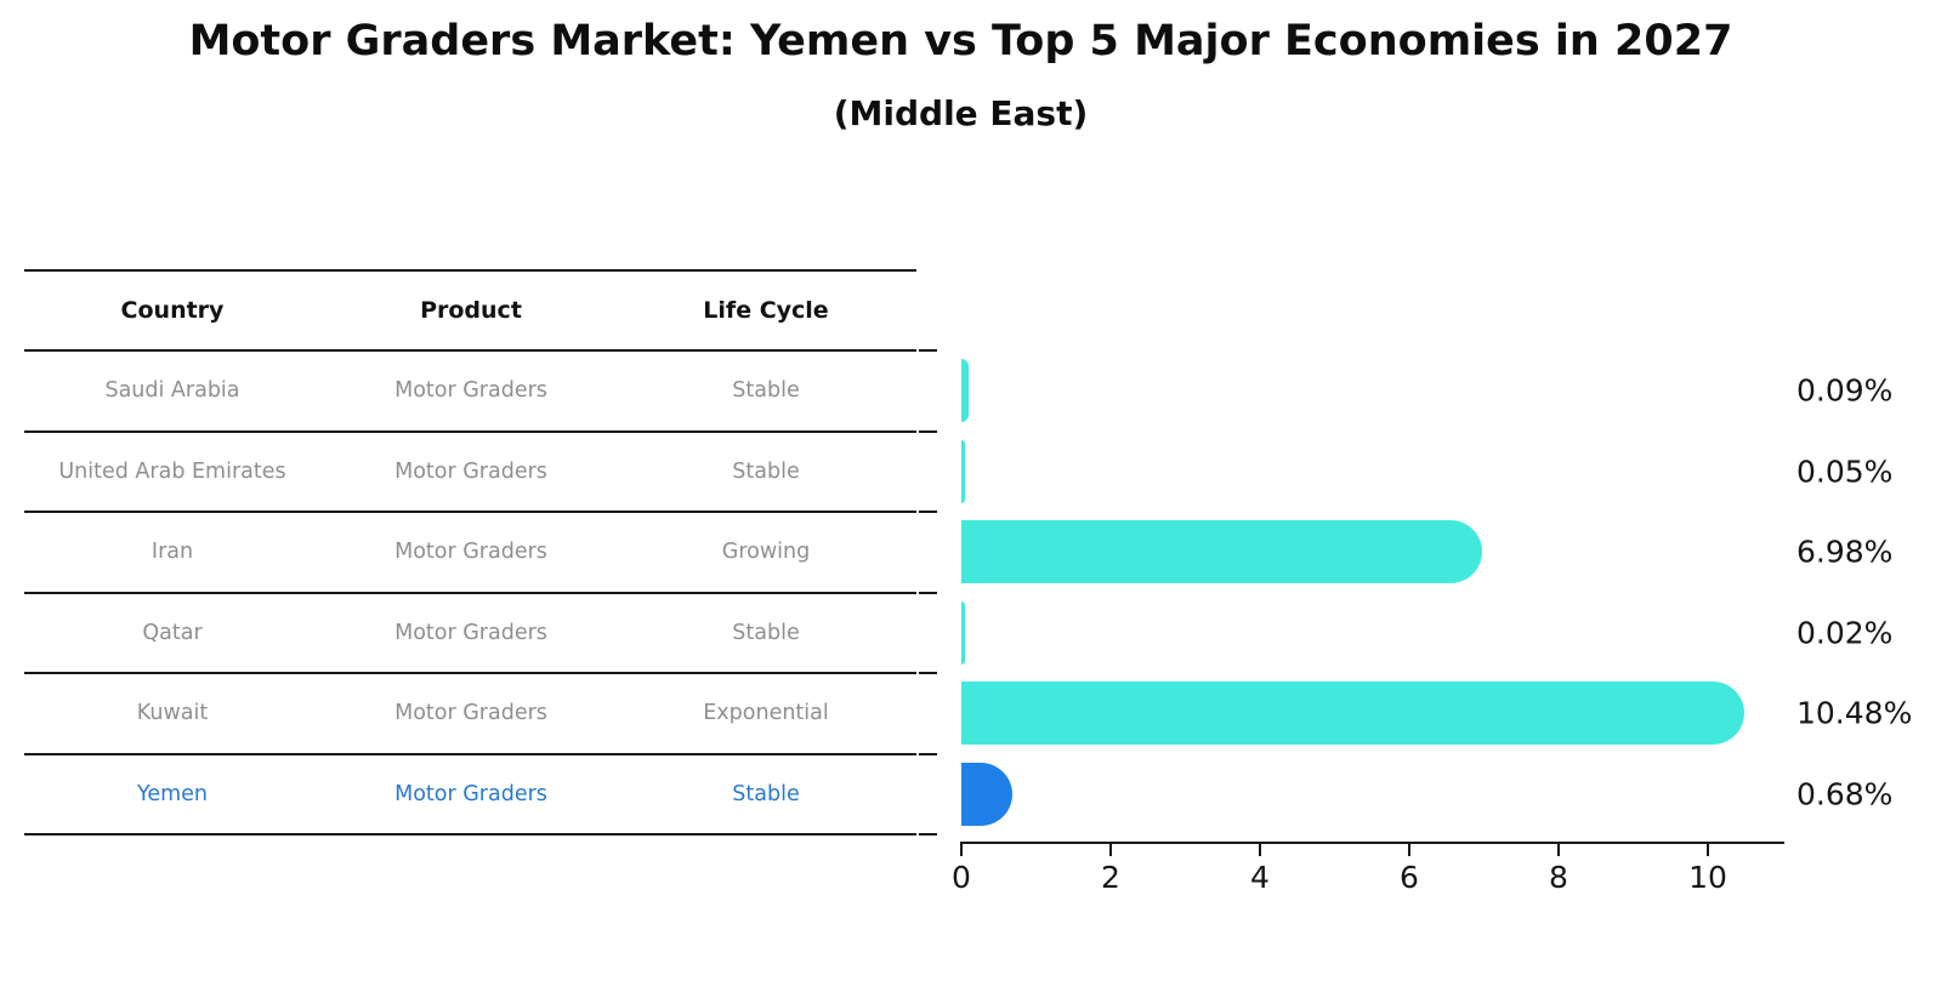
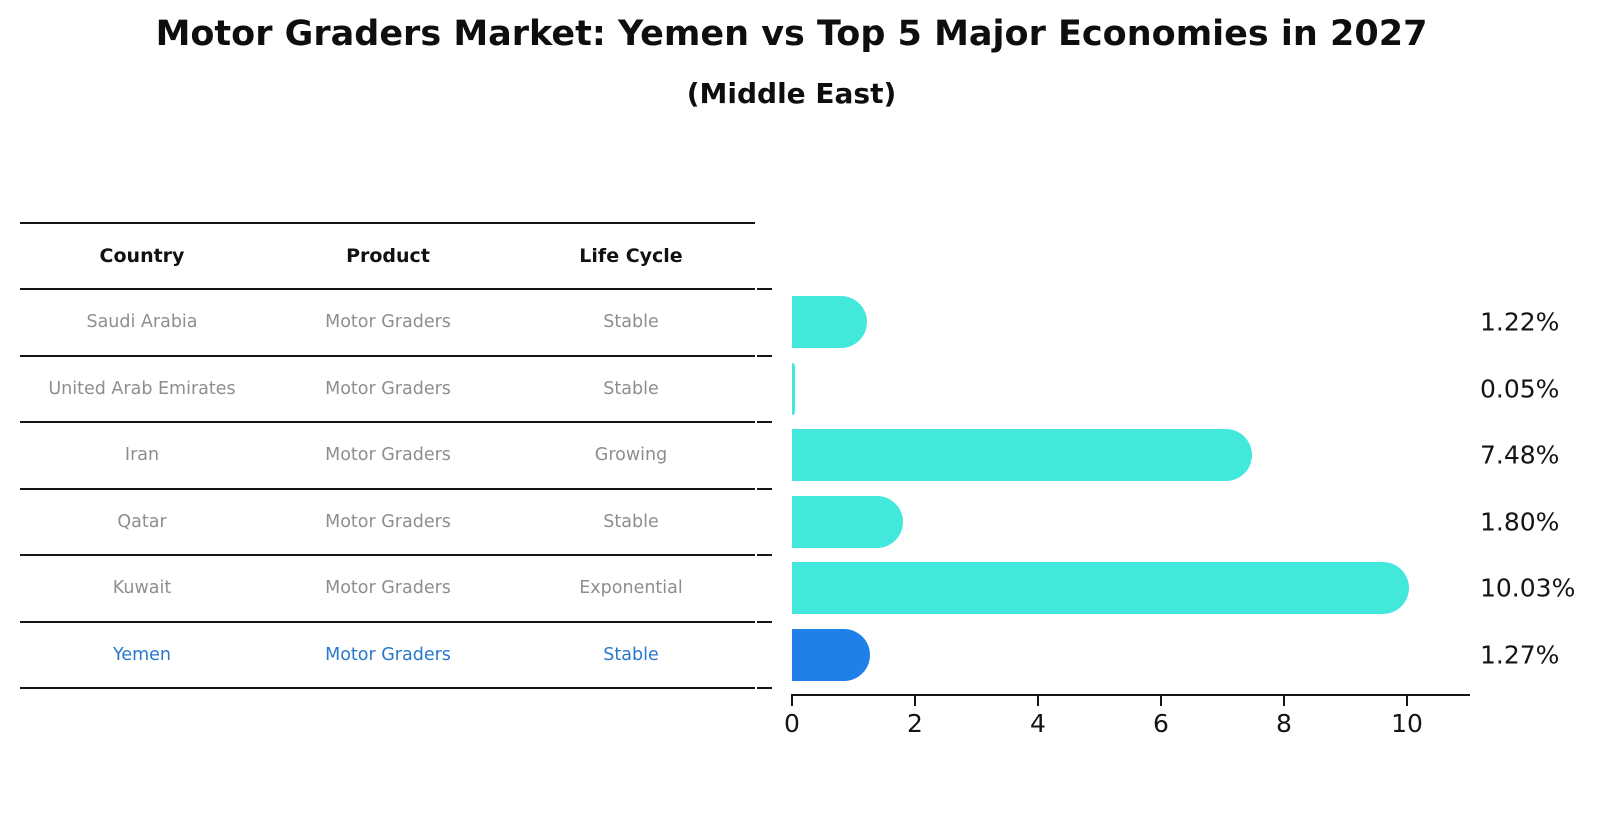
Saudi Arabia: 0.09% -> 1.22%
Iran: 6.98% -> 7.48%
Qatar: 0.02% -> 1.80%
Kuwait: 10.48% -> 10.03%
Yemen: 0.68% -> 1.27%
